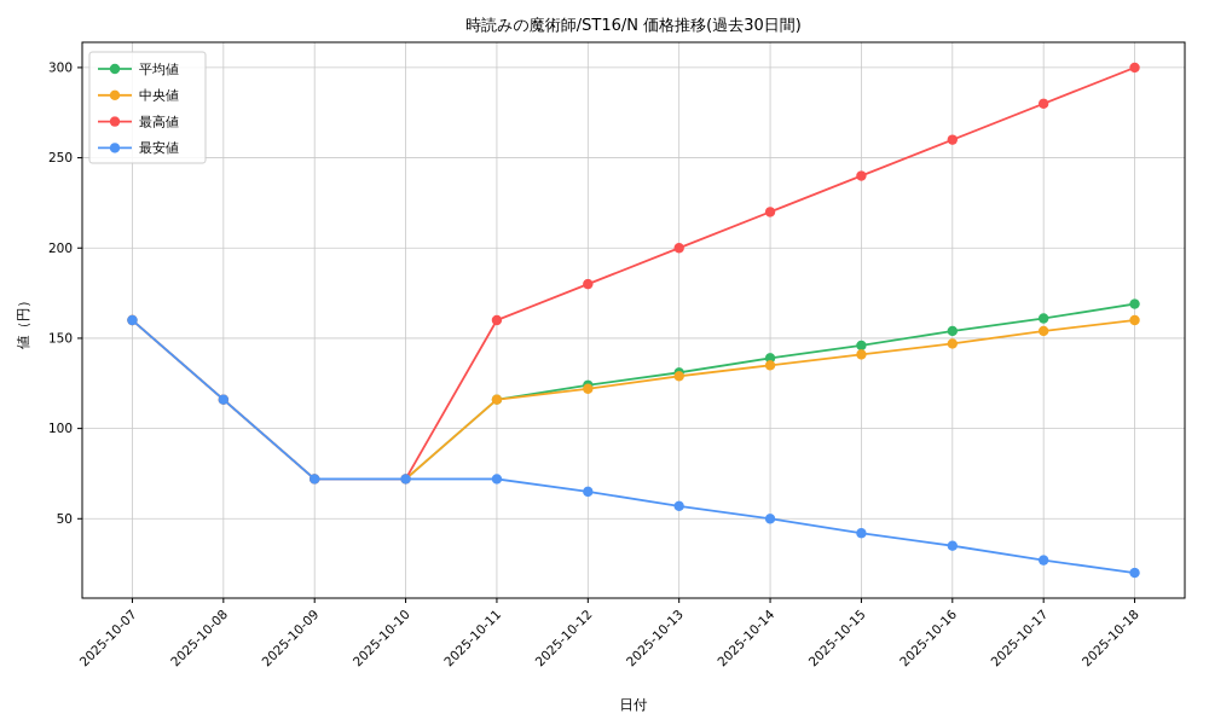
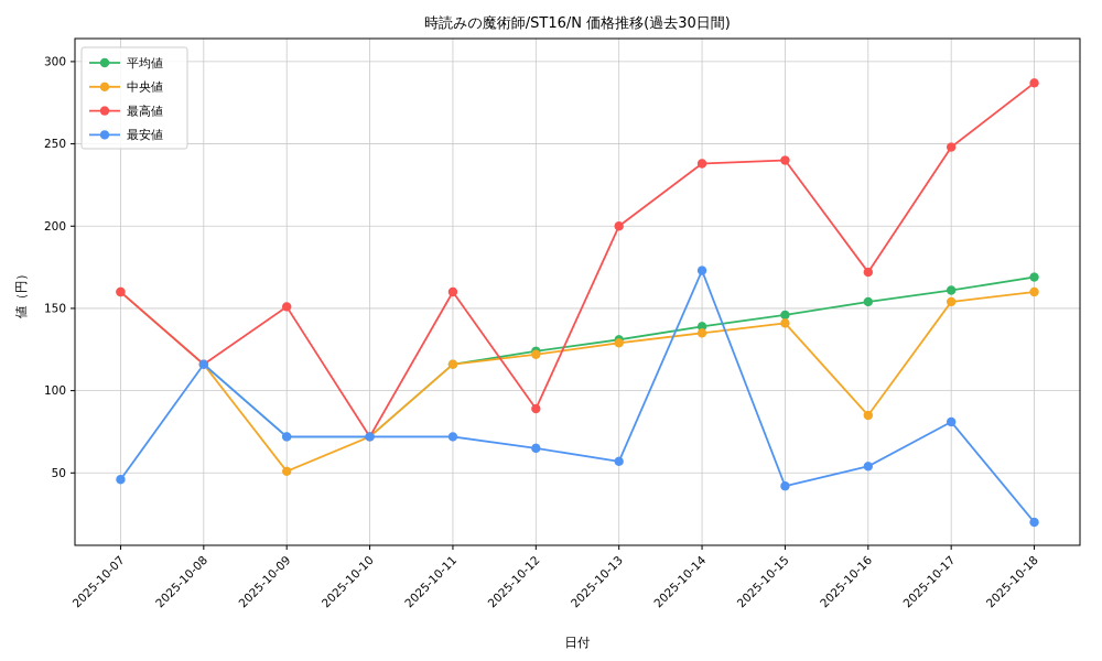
最安値/2025-10-07: 160 -> 46
中央値/2025-10-09: 72 -> 51
最高値/2025-10-09: 72 -> 151
最高値/2025-10-12: 180 -> 89
最高値/2025-10-14: 220 -> 238
最安値/2025-10-14: 50 -> 173
中央値/2025-10-16: 147 -> 85
最高値/2025-10-16: 260 -> 172
最安値/2025-10-16: 35 -> 54
最高値/2025-10-17: 280 -> 248
最安値/2025-10-17: 27 -> 81
最高値/2025-10-18: 300 -> 287
